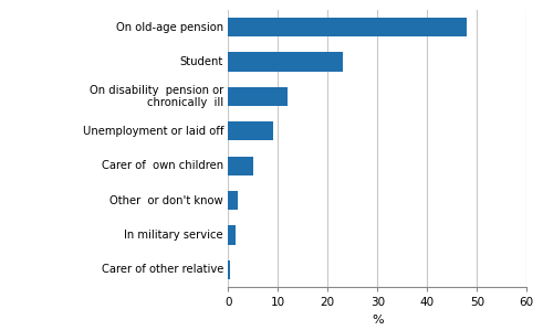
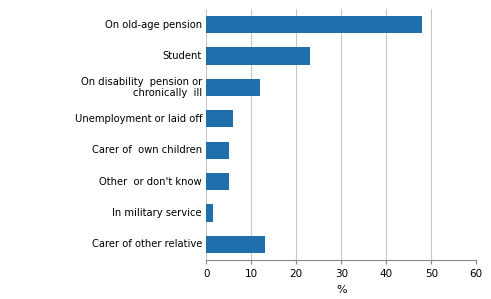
Unemployment or laid off: 9.0 -> 6.0
Other or don't know: 2.0 -> 5.0
Carer of other relative: 0.5 -> 13.0
